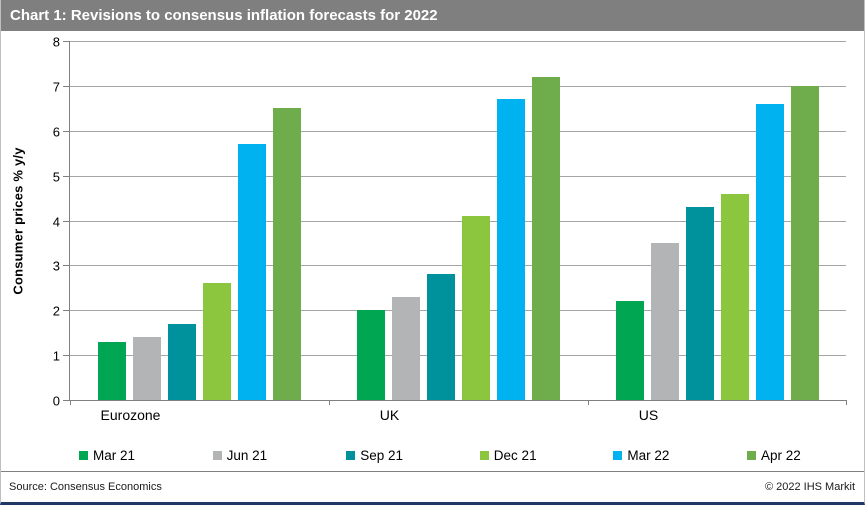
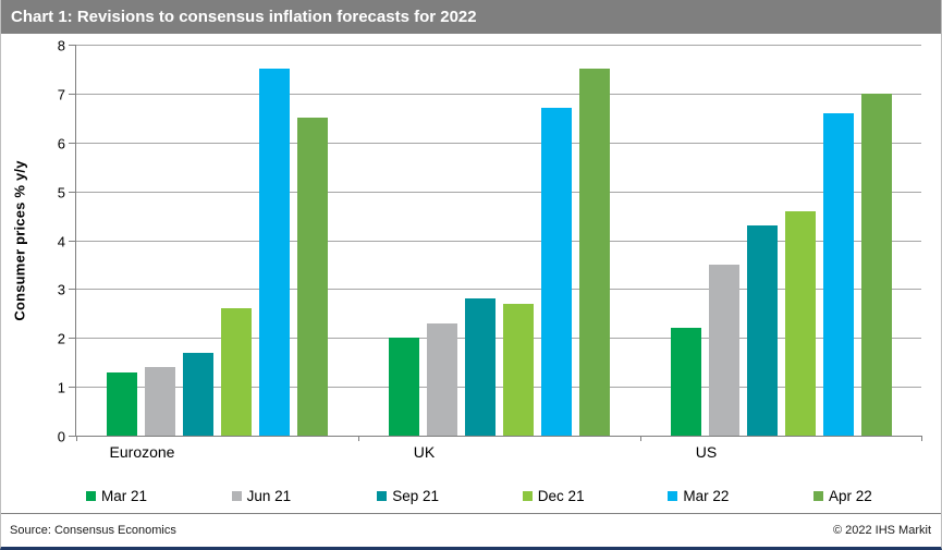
Mar 22/Eurozone: 5.7 -> 7.5
Dec 21/UK: 4.1 -> 2.7
Apr 22/UK: 7.2 -> 7.5
